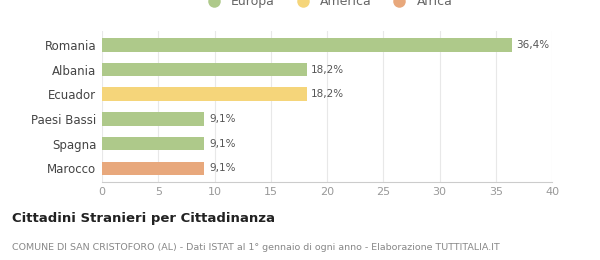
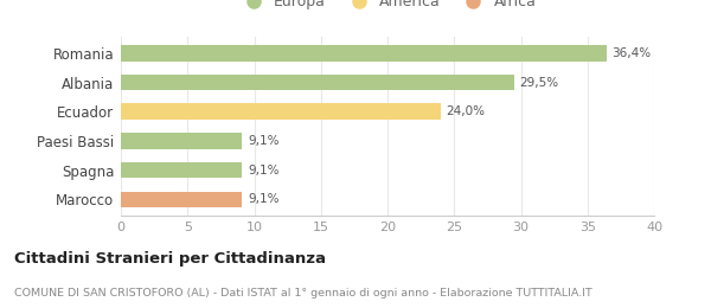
Albania: 18,2% -> 29,5%
Ecuador: 18,2% -> 24,0%
